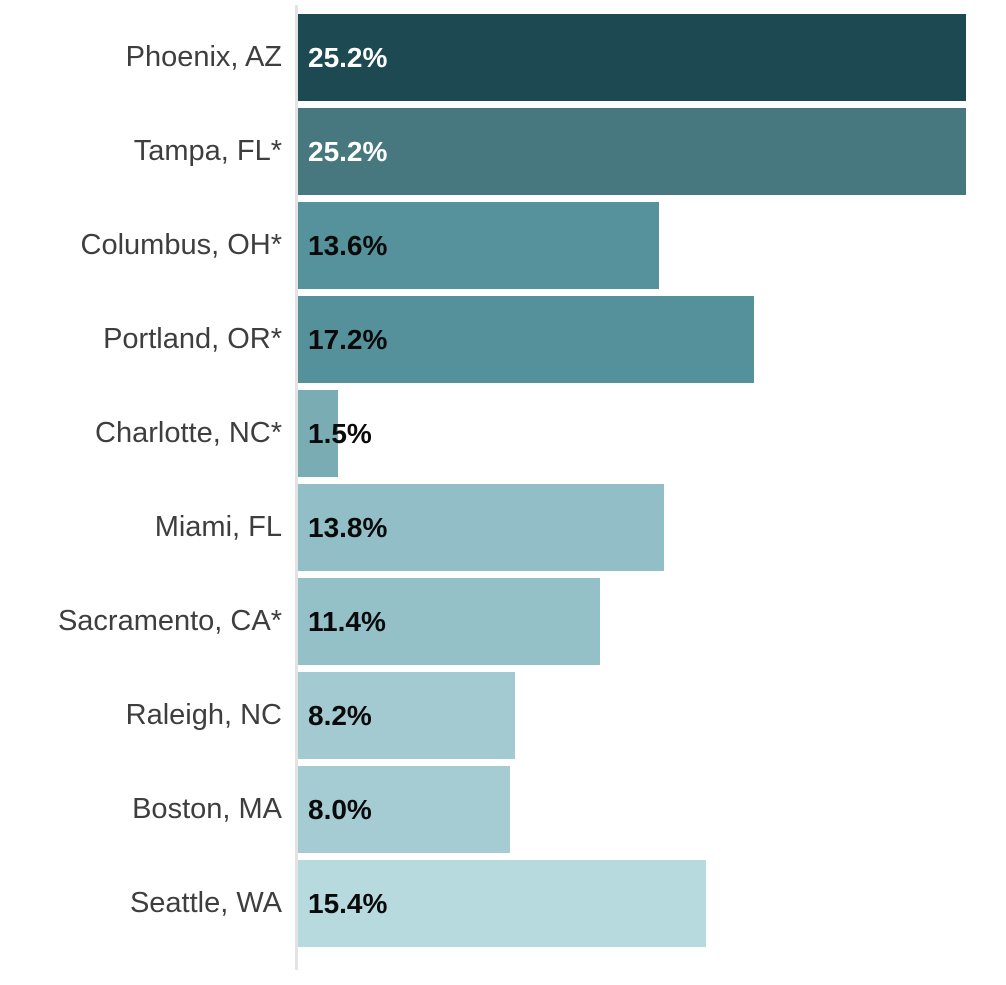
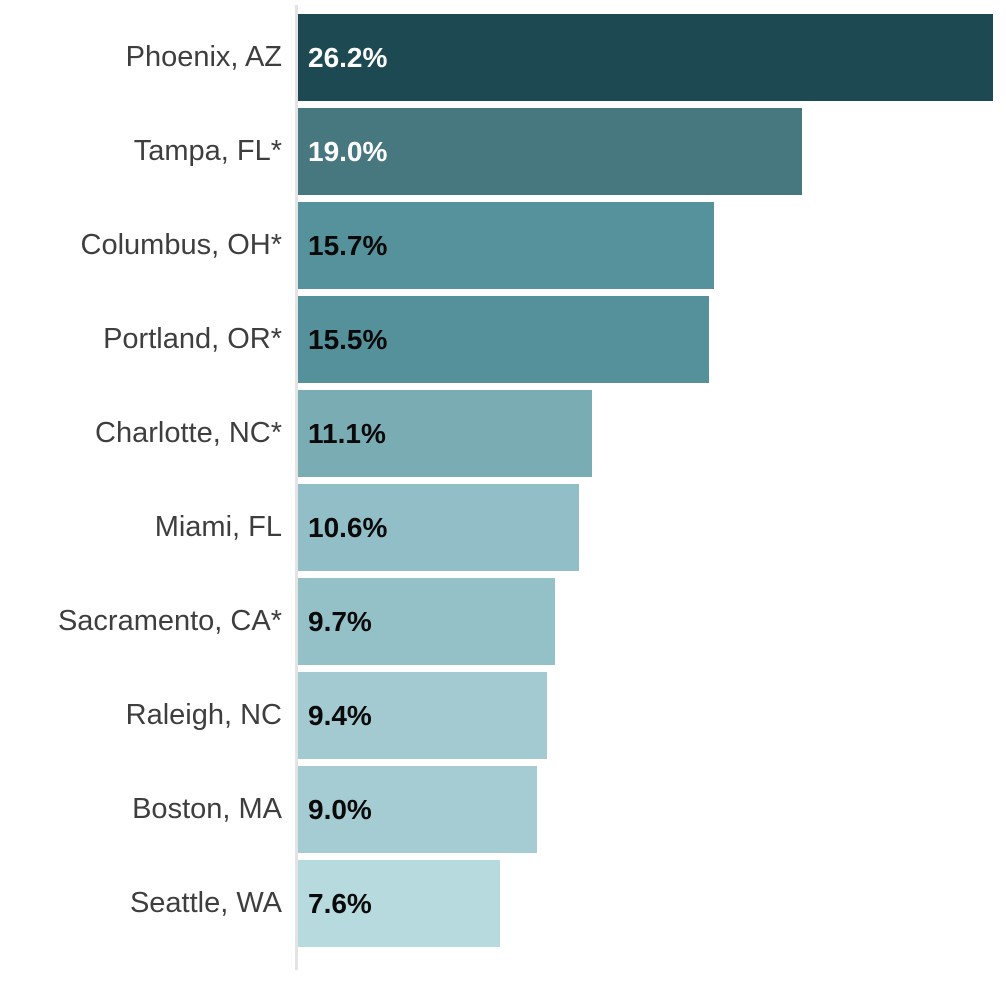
Phoenix, AZ: 25.2% -> 26.2%
Tampa, FL*: 25.2% -> 19.0%
Columbus, OH*: 13.6% -> 15.7%
Portland, OR*: 17.2% -> 15.5%
Charlotte, NC*: 1.5% -> 11.1%
Miami, FL: 13.8% -> 10.6%
Sacramento, CA*: 11.4% -> 9.7%
Raleigh, NC: 8.2% -> 9.4%
Boston, MA: 8.0% -> 9.0%
Seattle, WA: 15.4% -> 7.6%
